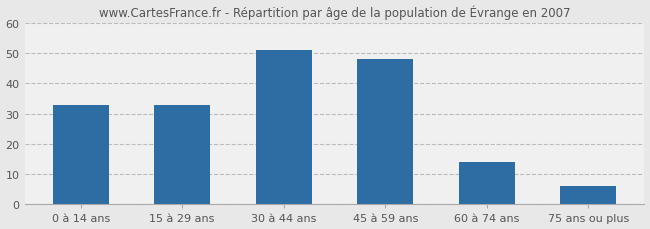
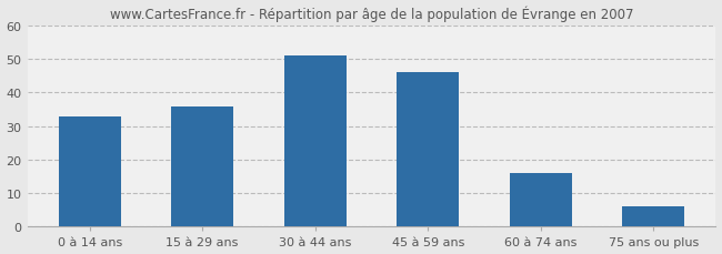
15 à 29 ans: 33 -> 36
45 à 59 ans: 48 -> 46
60 à 74 ans: 14 -> 16
